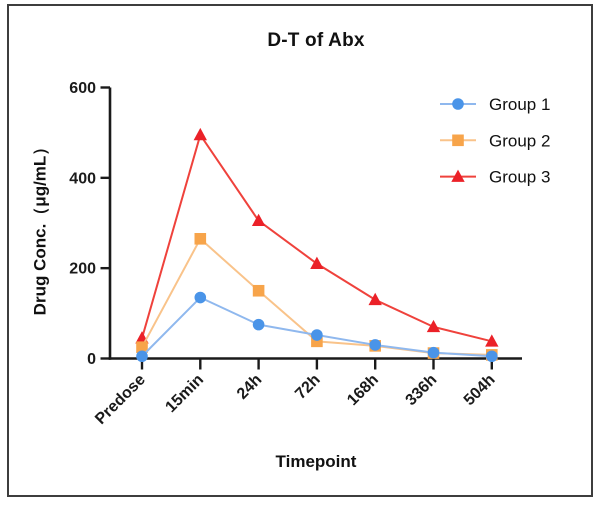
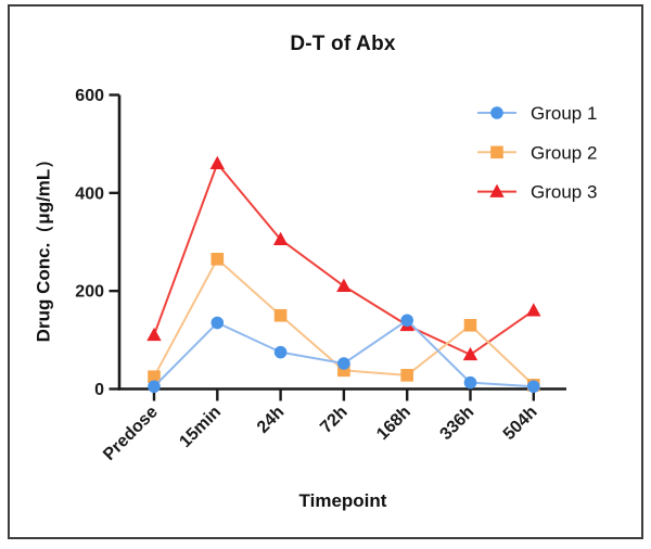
Group 3/Predose: 40 -> 110
Group 3/15min: 500 -> 460
Group 1/168h: 30 -> 140
Group 2/336h: 10 -> 130
Group 3/504h: 40 -> 160
